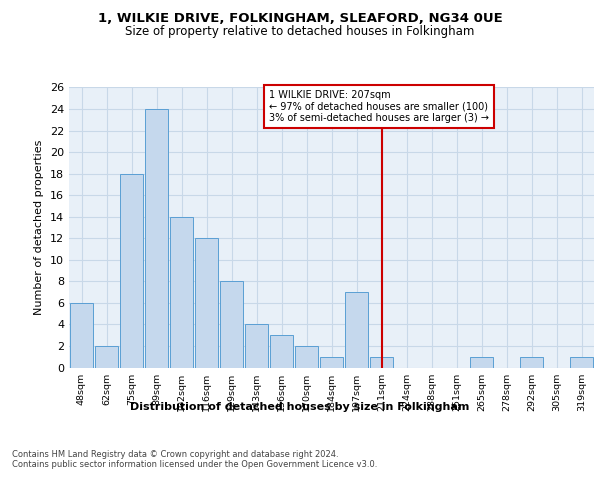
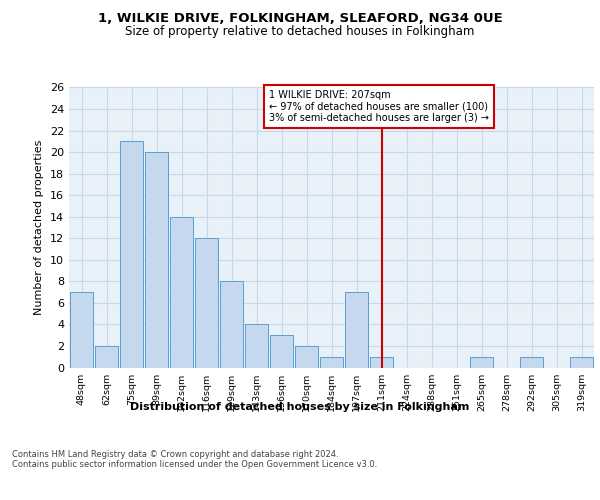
48sqm: 6 -> 7
75sqm: 18 -> 21
89sqm: 24 -> 20
